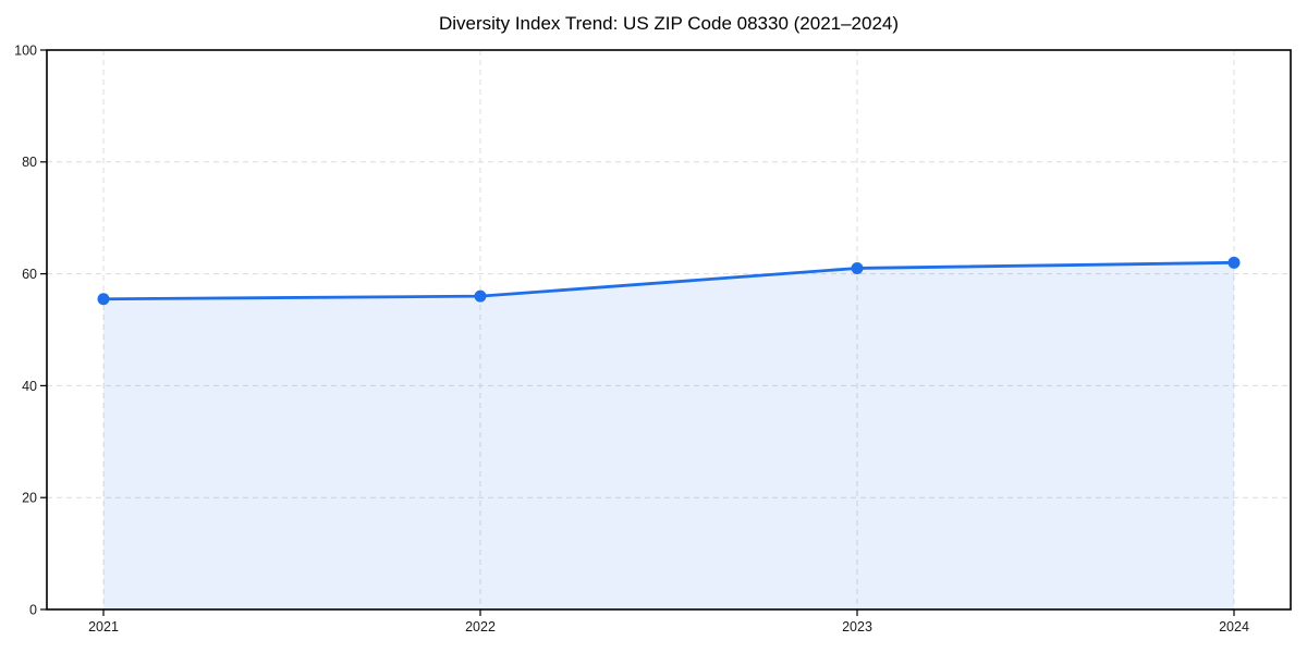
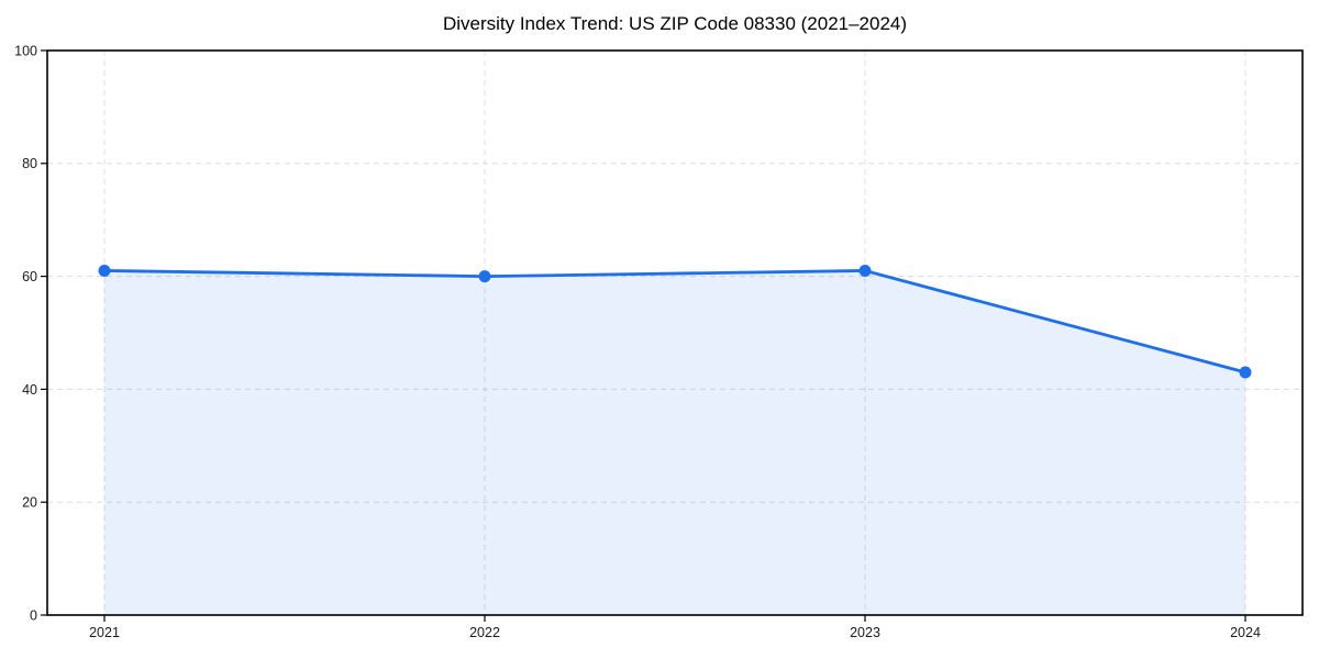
2021: 56 -> 61
2022: 56 -> 60
2024: 62 -> 43
